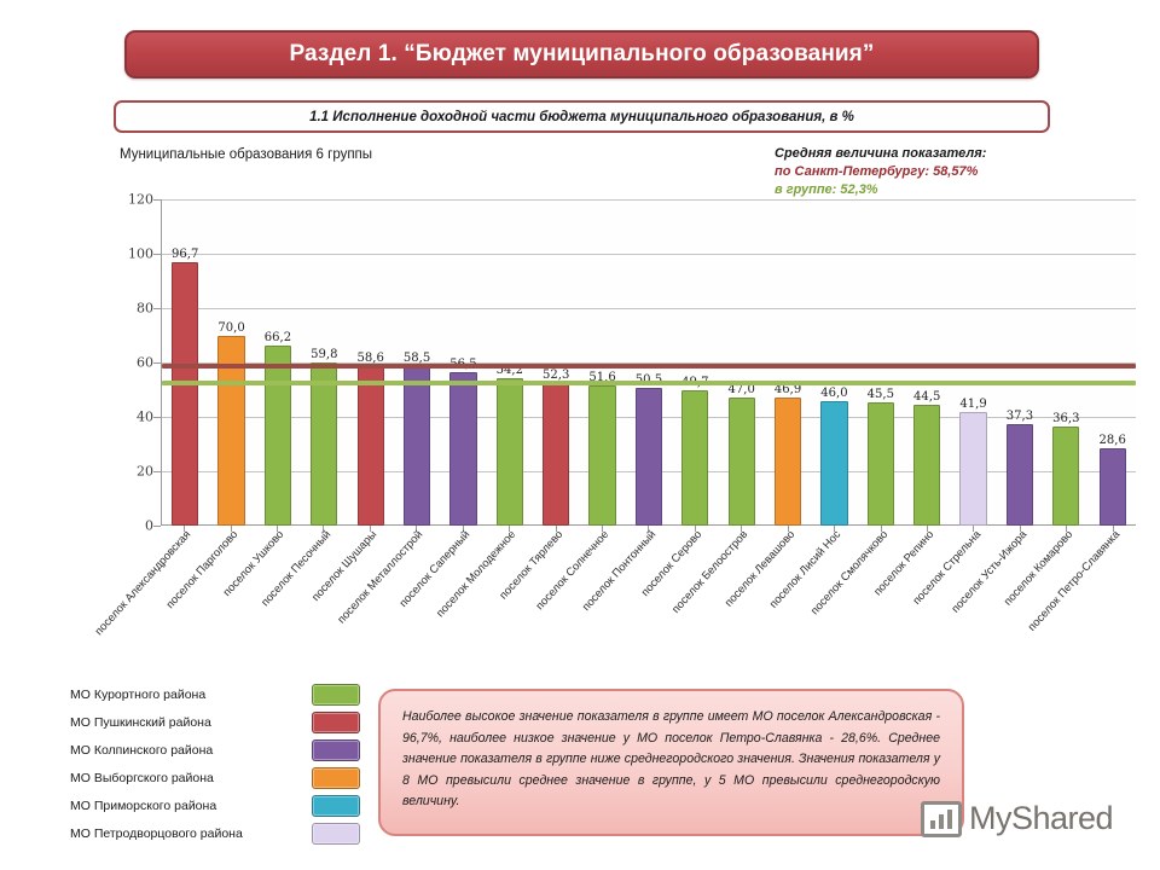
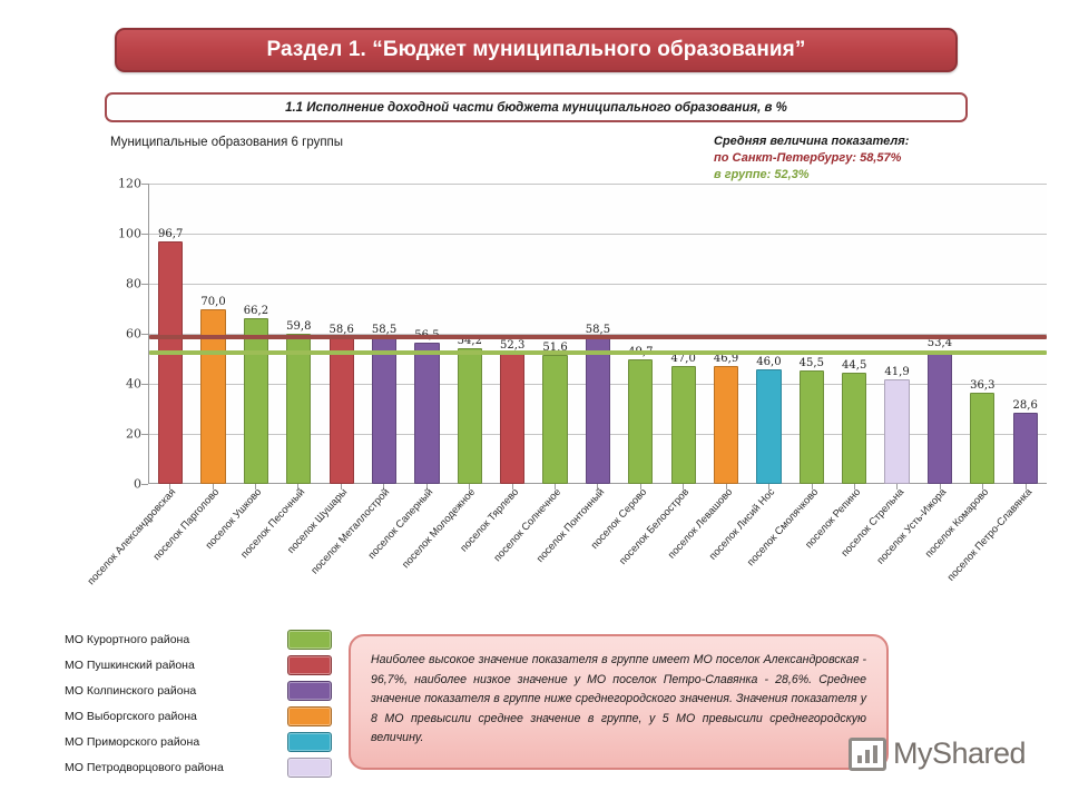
поселок Понтонный: 50,5 -> 58,5
поселок Усть-Ижора: 37,3 -> 53,4
